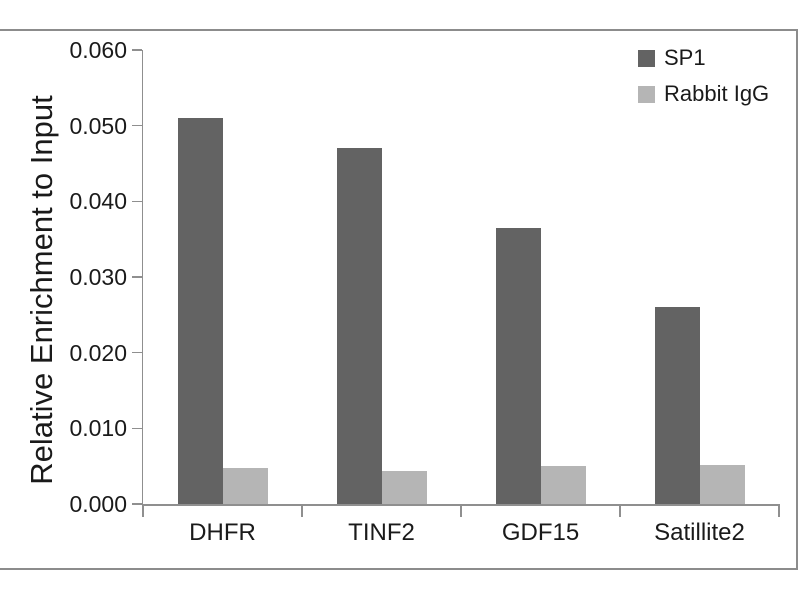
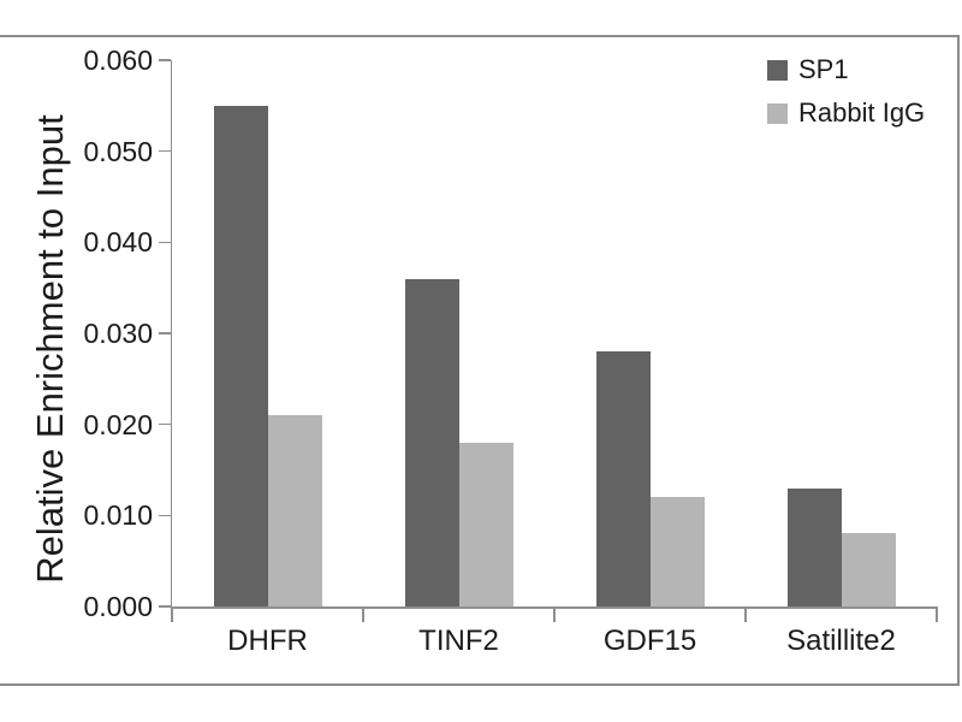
SP1/DHFR: 0.051 -> 0.055
Rabbit IgG/DHFR: 0.005 -> 0.021
SP1/TINF2: 0.047 -> 0.036
Rabbit IgG/TINF2: 0.004 -> 0.018
SP1/GDF15: 0.036 -> 0.028
Rabbit IgG/GDF15: 0.005 -> 0.012
SP1/Satillite2: 0.026 -> 0.013
Rabbit IgG/Satillite2: 0.005 -> 0.008
